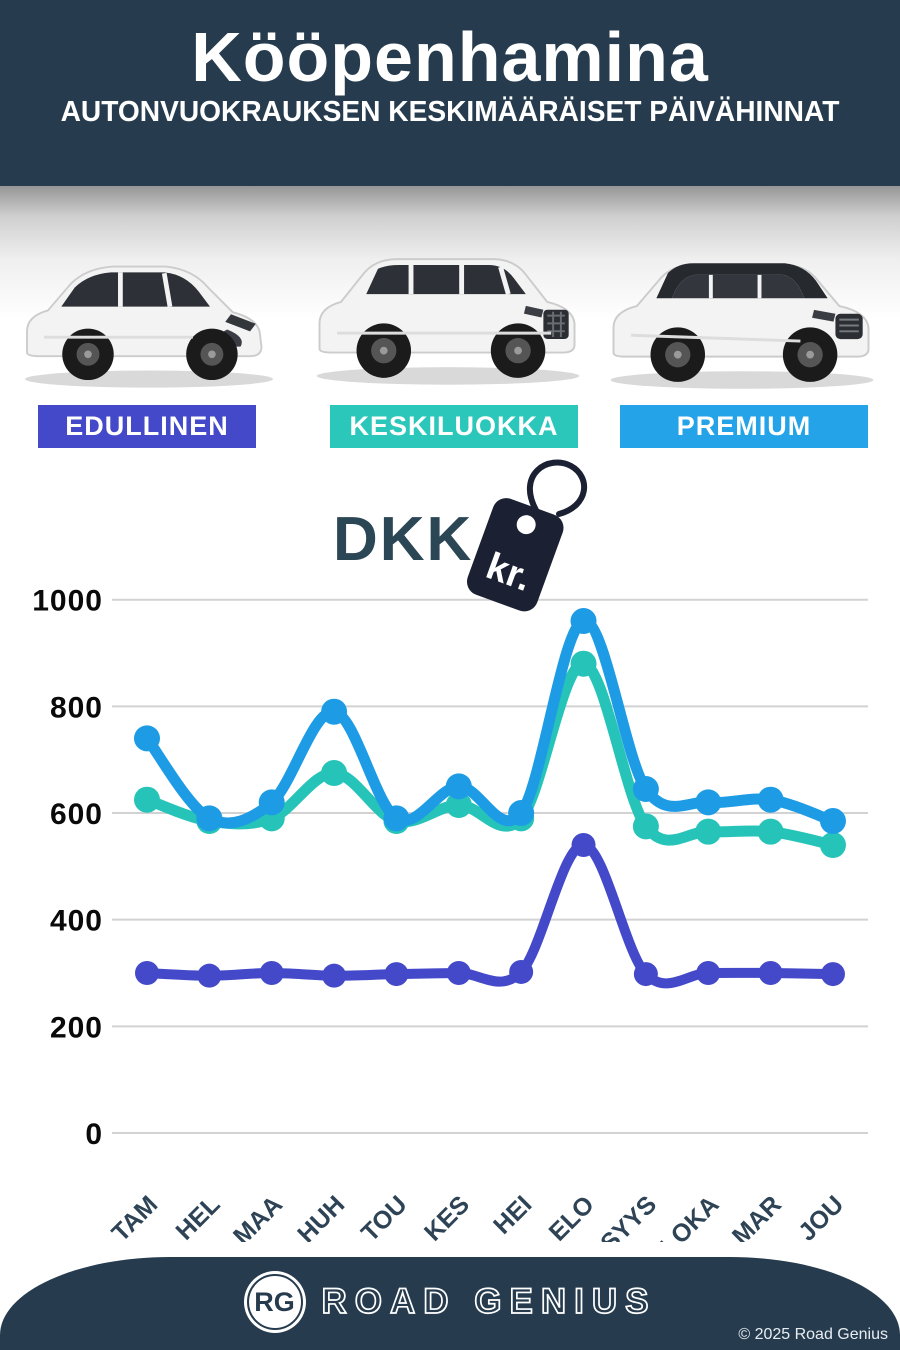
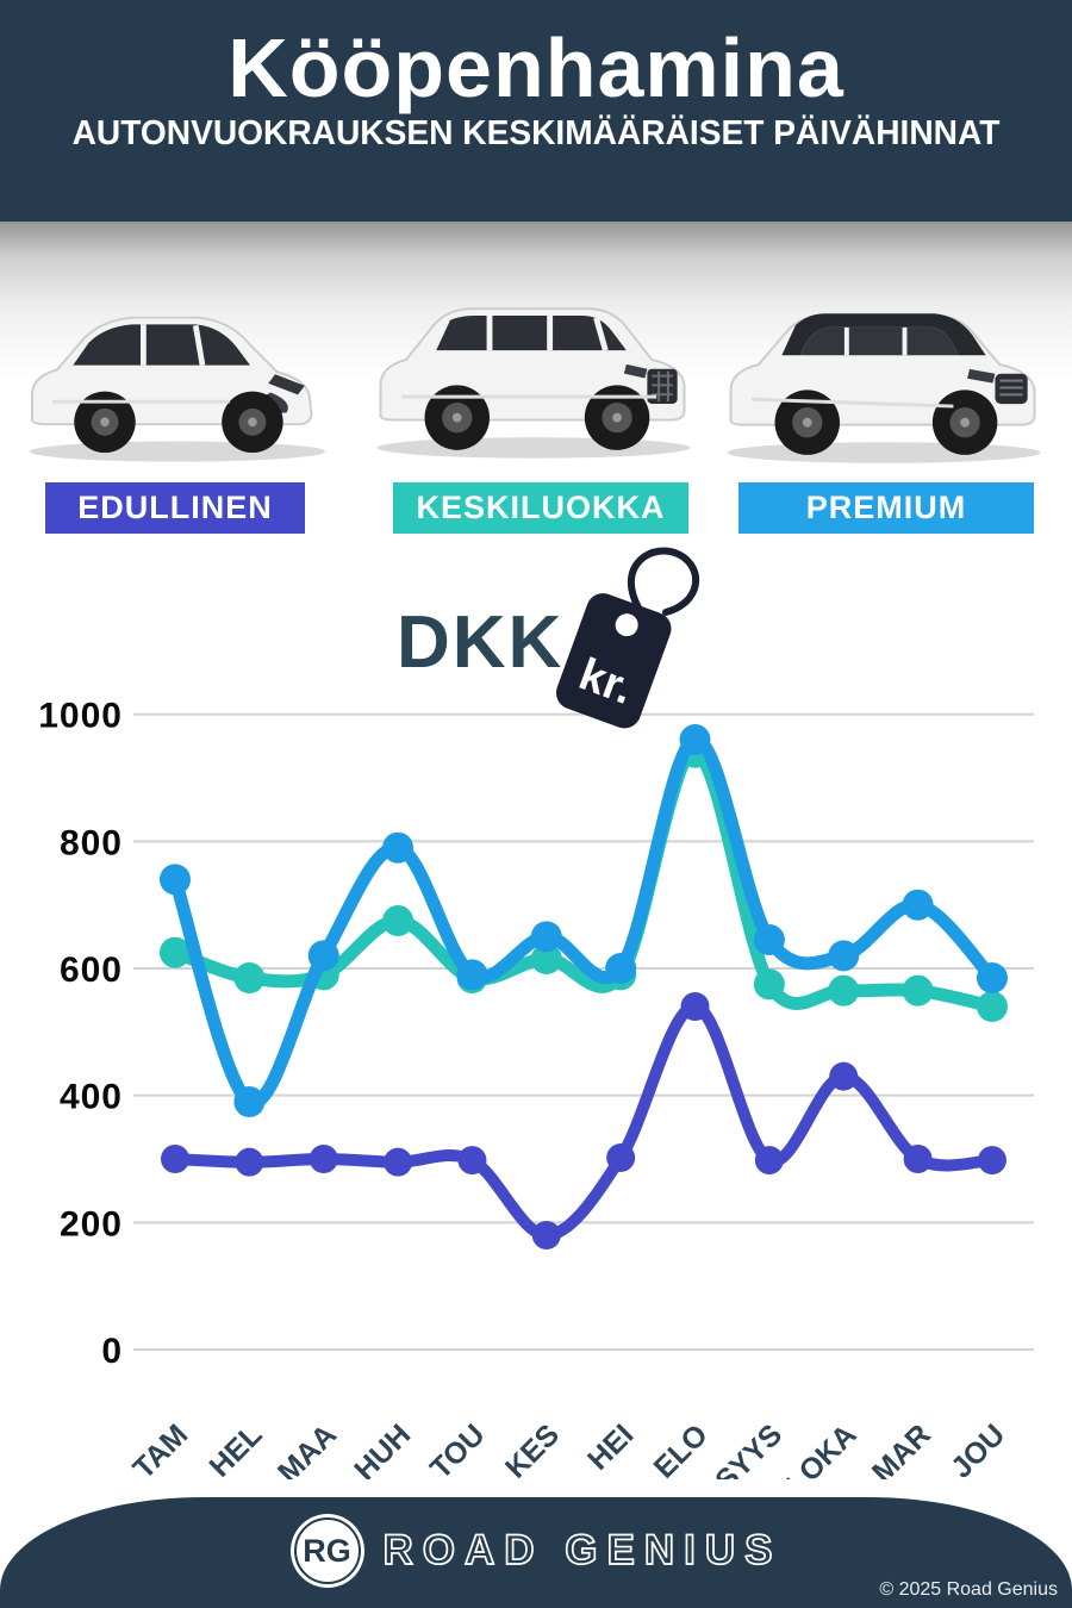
PREMIUM/HEL: 590 -> 390
EDULLINEN/KES: 300 -> 180
KESKILUOKKA/ELO: 880 -> 940
EDULLINEN/LOKA: 300 -> 430
PREMIUM/MAR: 620 -> 700
